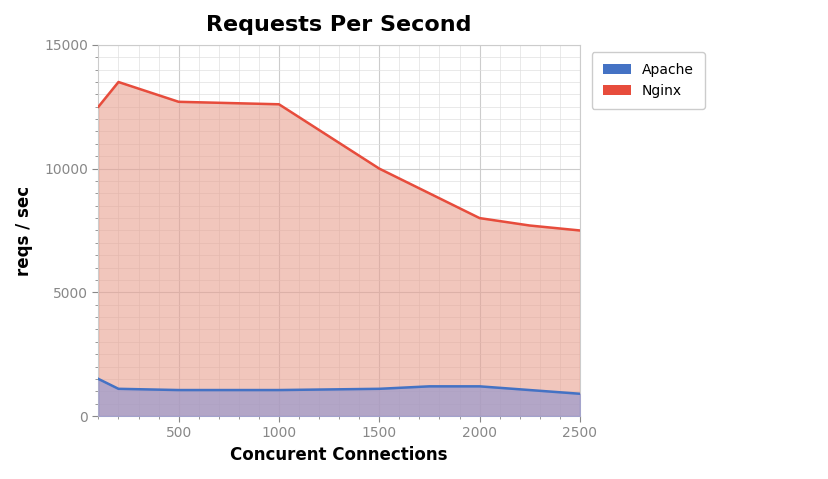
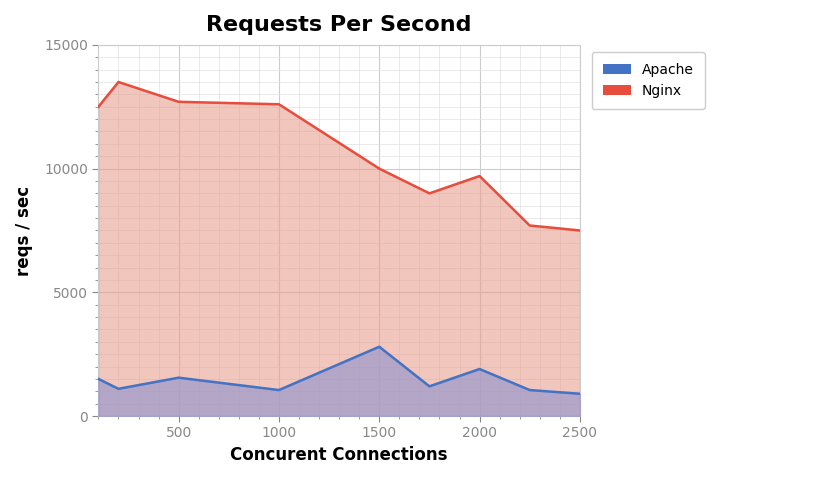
Apache/500: 1050 -> 1550
Apache/1500: 1100 -> 2800
Apache/2000: 1200 -> 1900
Nginx/2000: 8000 -> 9700
